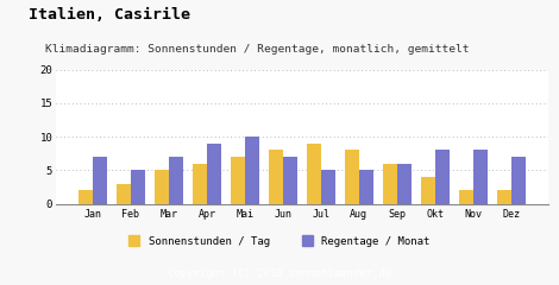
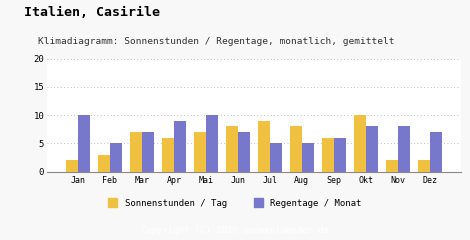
Regentage / Monat/Jan: 7 -> 10
Sonnenstunden / Tag/Mar: 5 -> 7
Sonnenstunden / Tag/Okt: 4 -> 10
